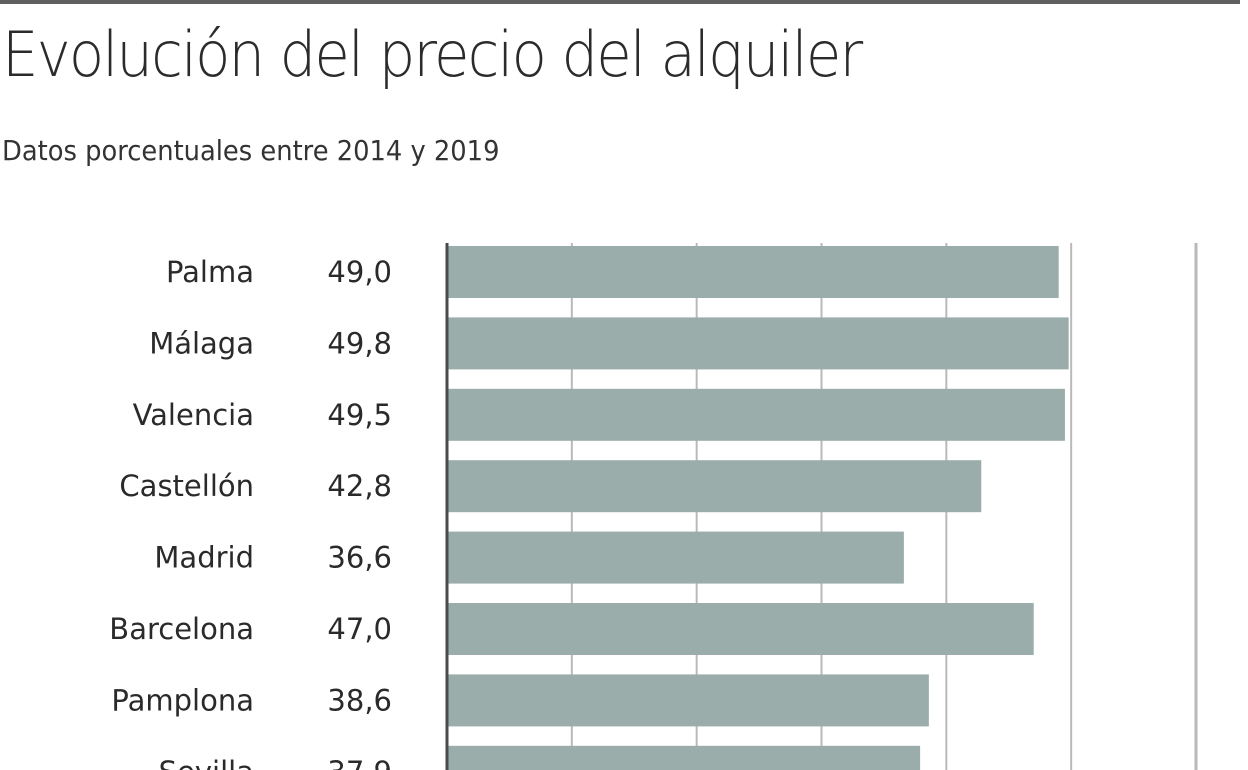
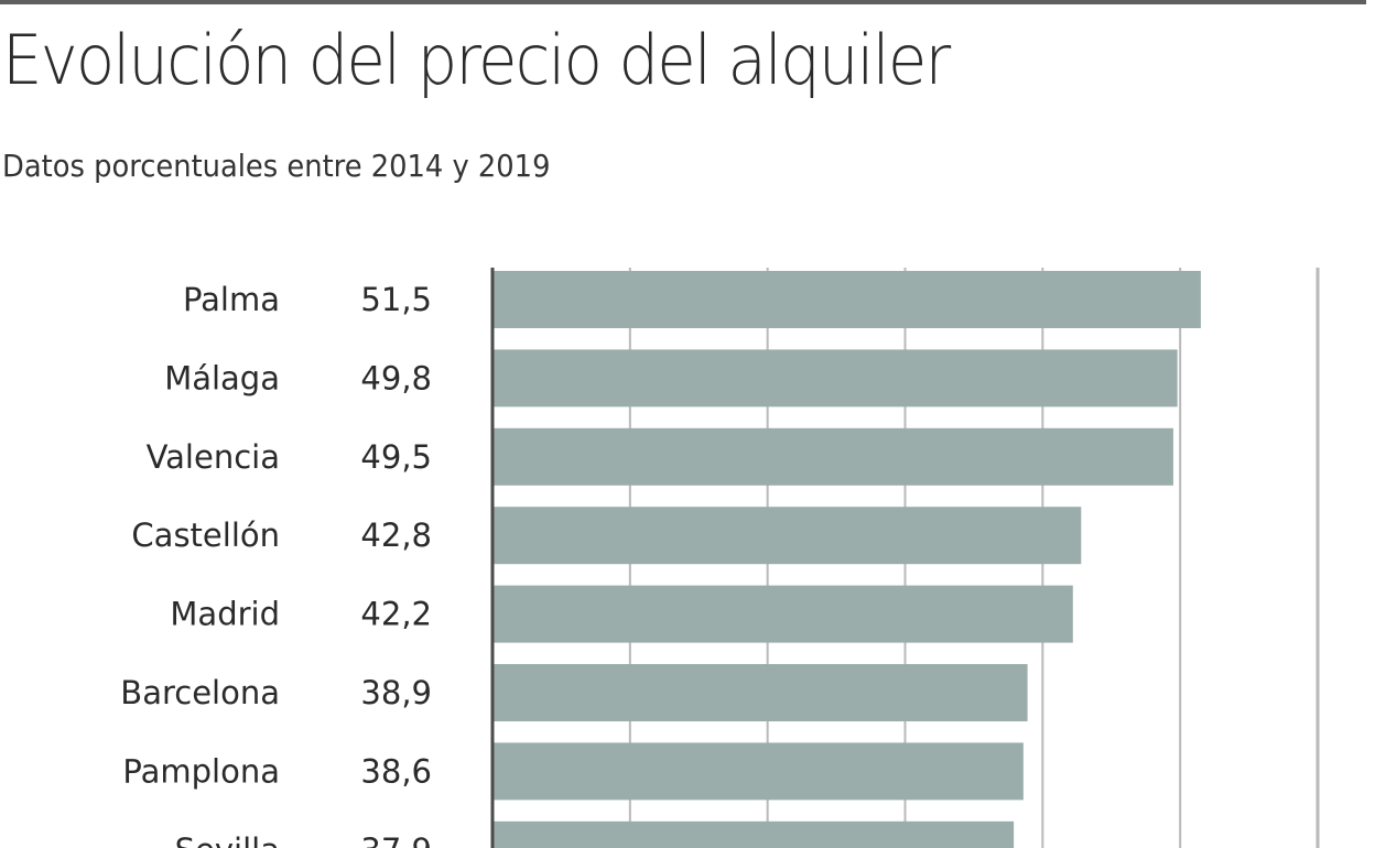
Palma: 49,0 -> 51,5
Madrid: 36,6 -> 42,2
Barcelona: 47,0 -> 38,9
